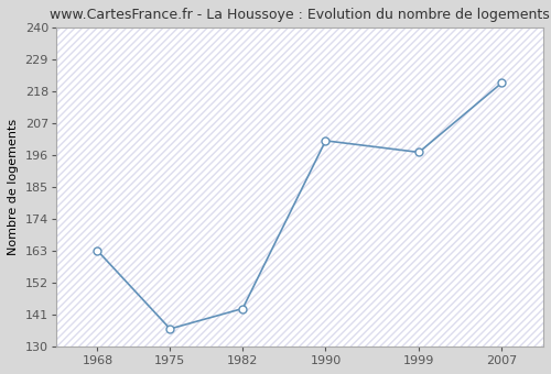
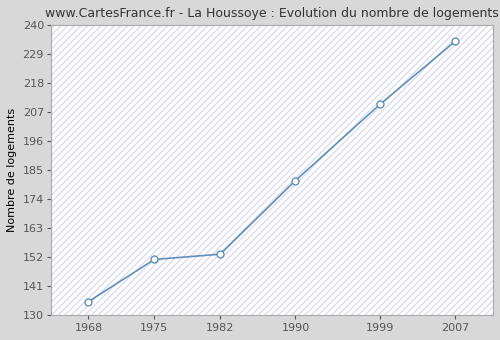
1968: 163 -> 135
1975: 136 -> 151
1982: 143 -> 153
1990: 201 -> 181
1999: 197 -> 210
2007: 221 -> 234
